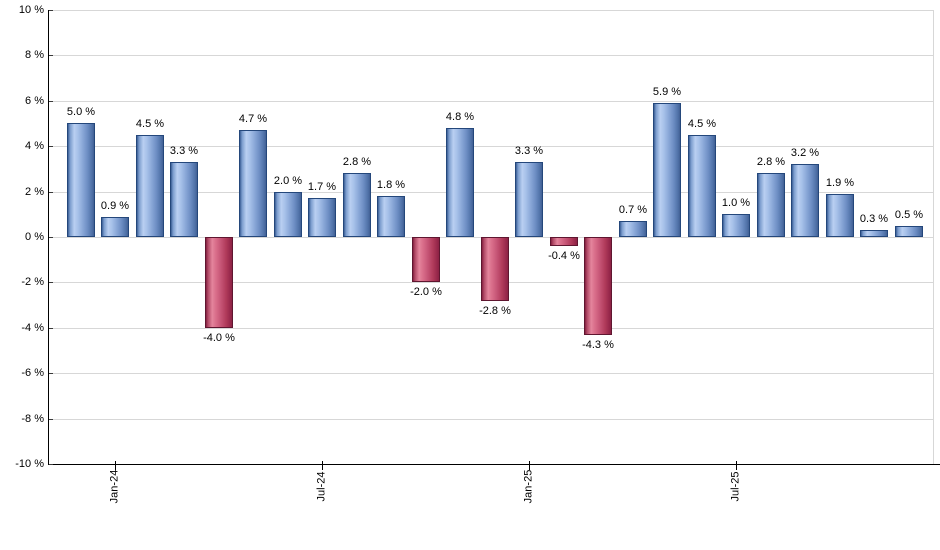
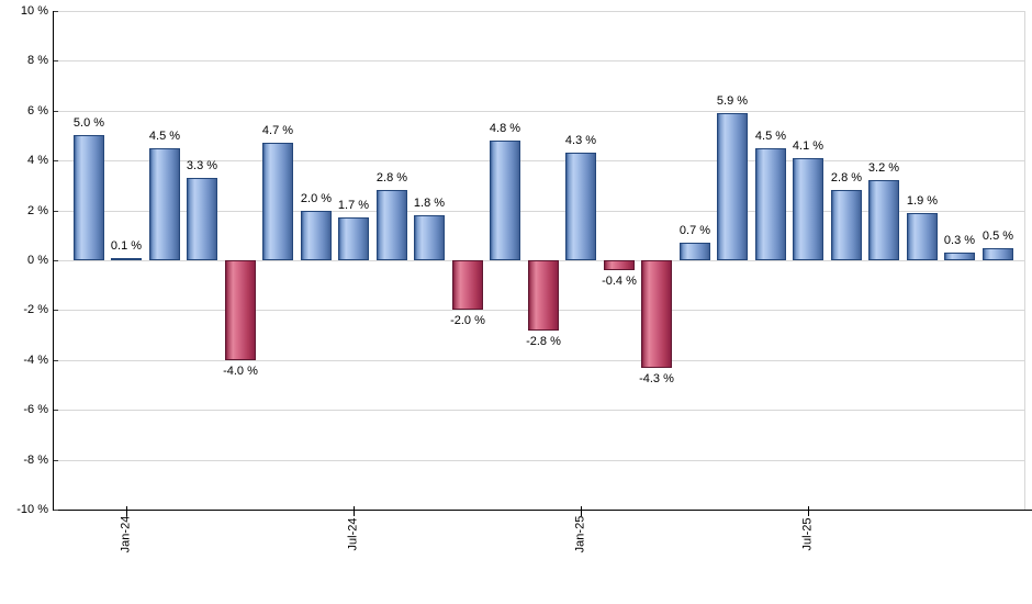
Jan-24: 0.9 -> 0.1
Jan-25: 3.3 -> 4.3
Jul-25: 1.0 -> 4.1
